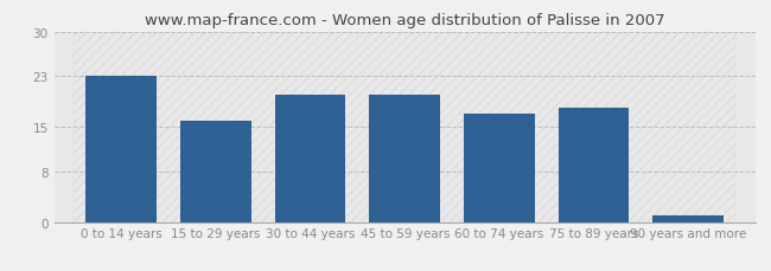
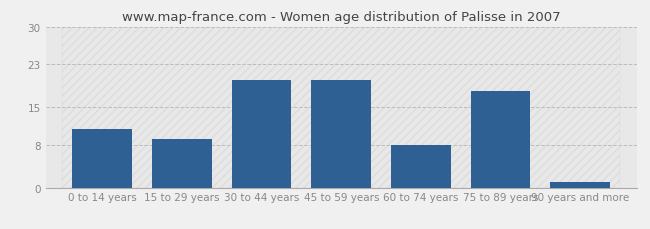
0 to 14 years: 23 -> 11
15 to 29 years: 16 -> 9
60 to 74 years: 17 -> 8
